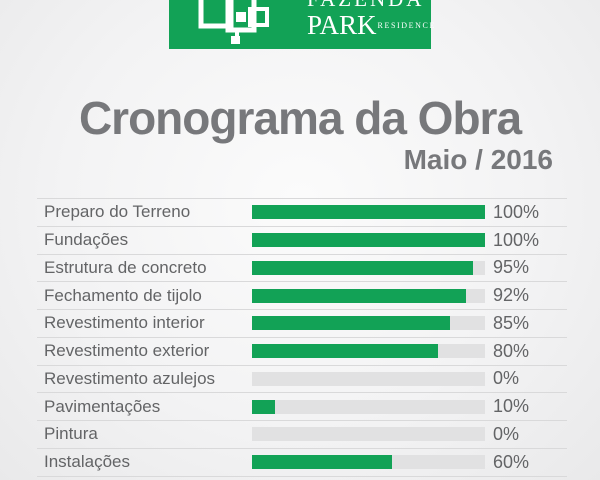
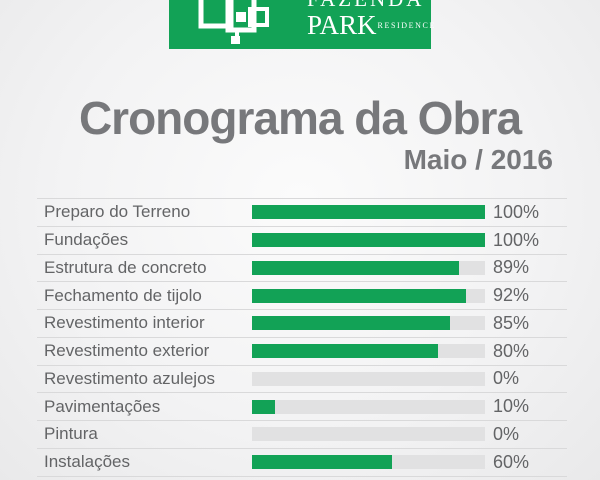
Estrutura de concreto: 95% -> 89%
